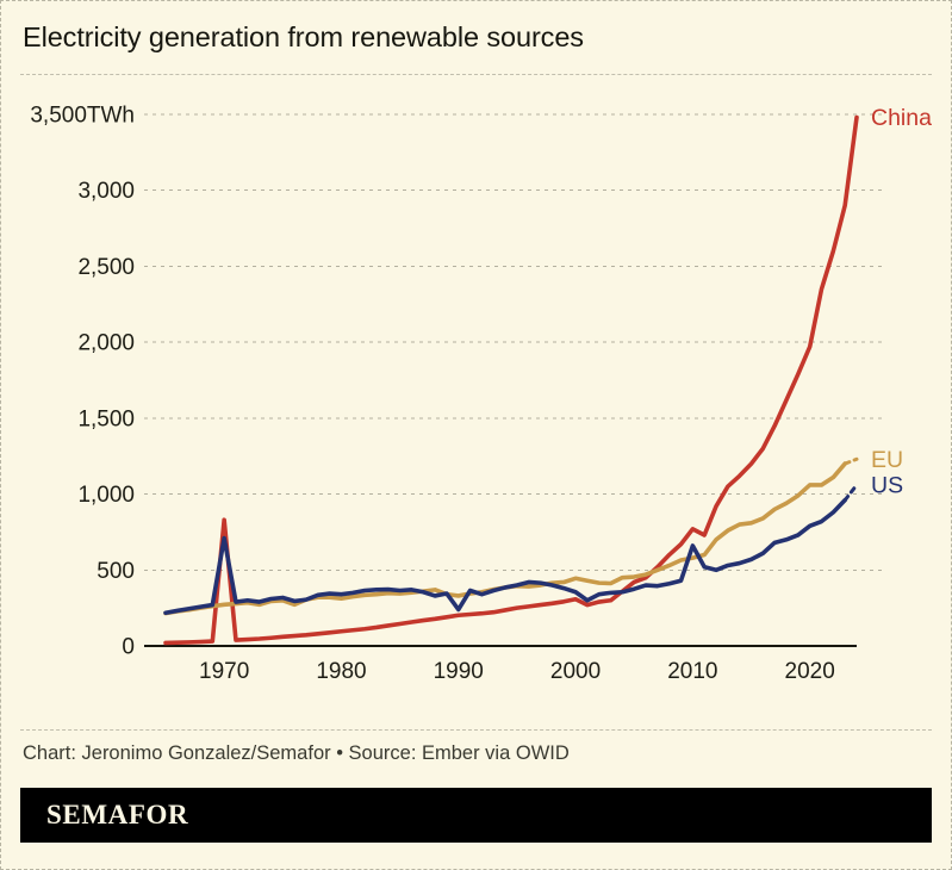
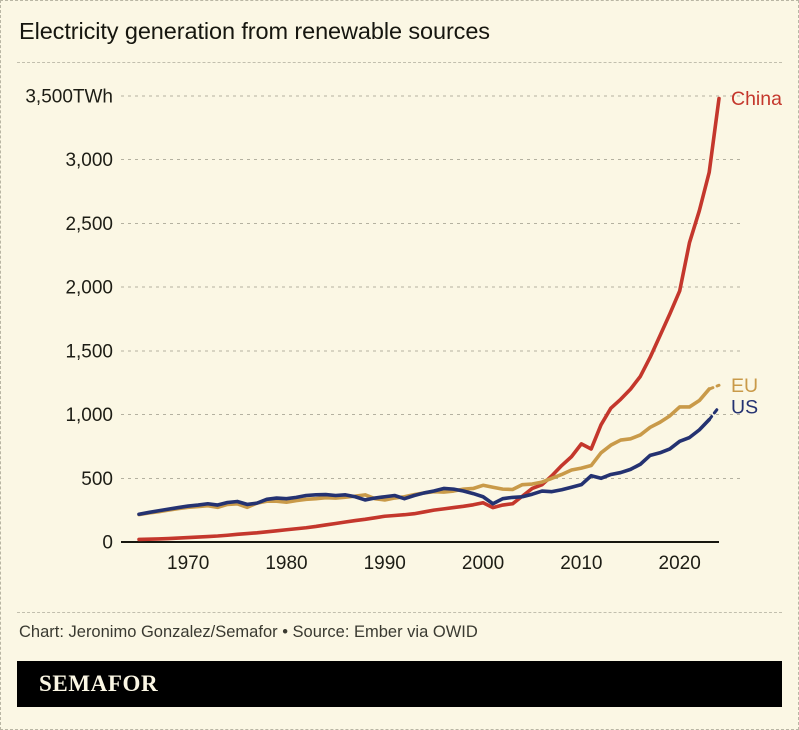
China/1970: 830 -> 40
US/1970: 710 -> 280
US/1990: 240 -> 360
US/2010: 660 -> 450
